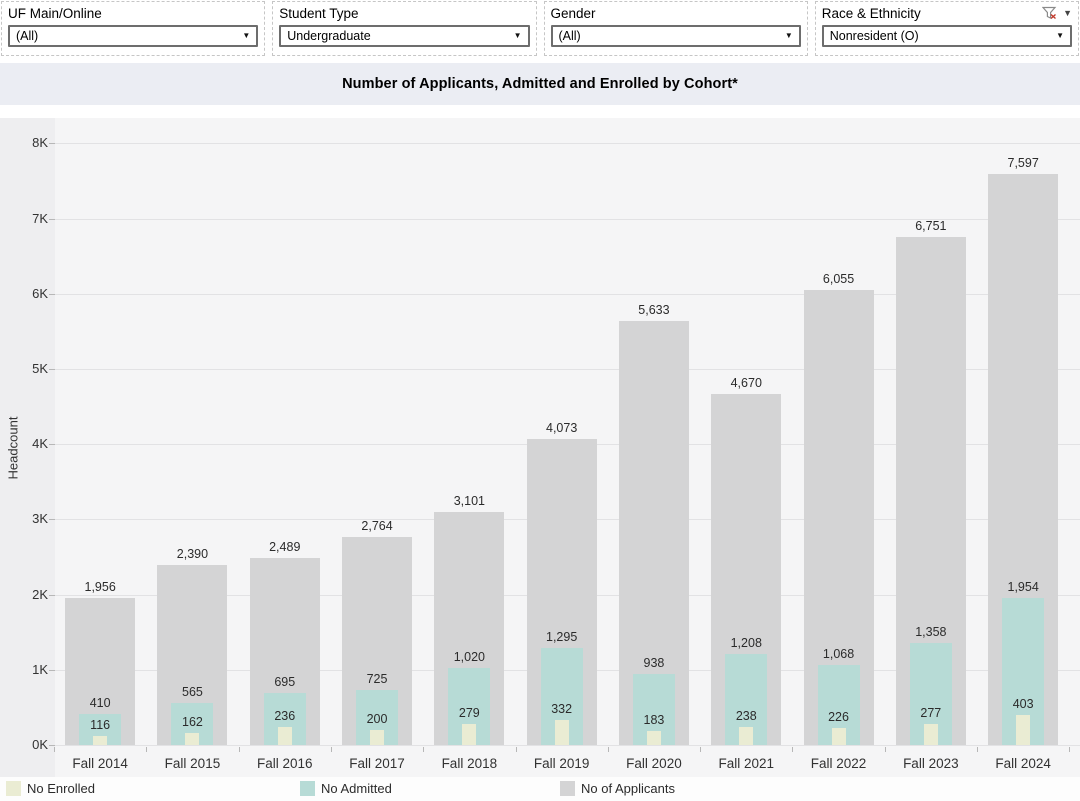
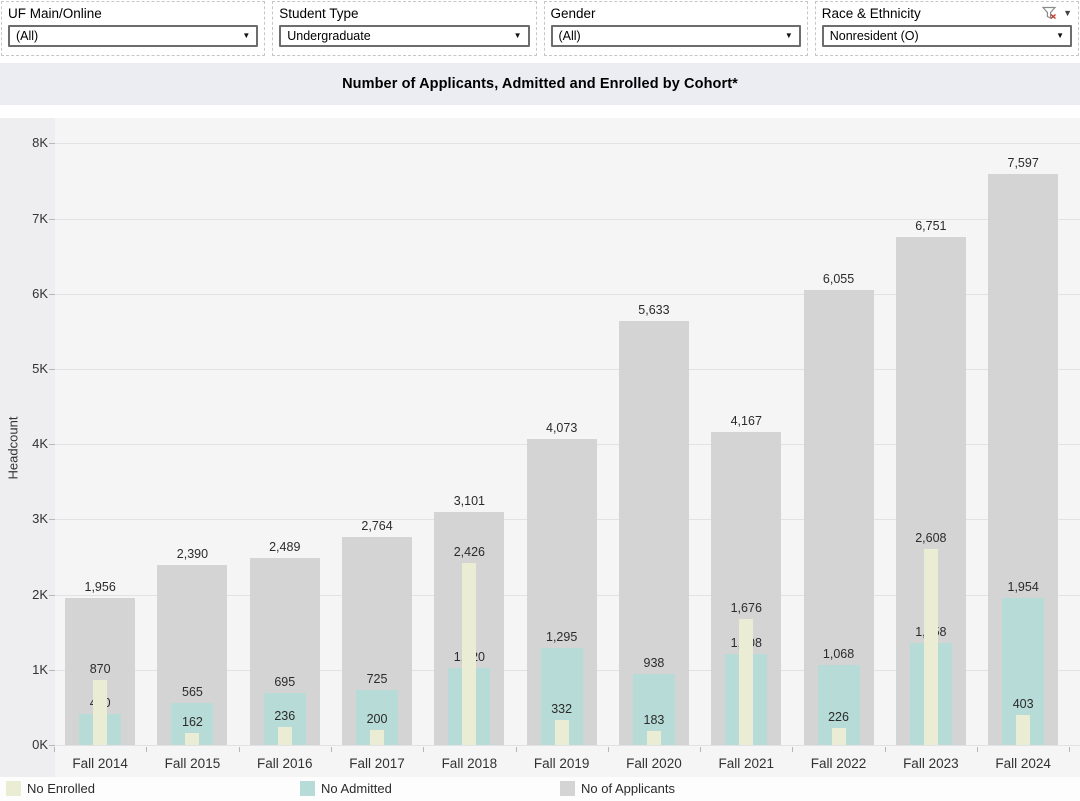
No Enrolled/Fall 2014: 116 -> 870
No Enrolled/Fall 2018: 279 -> 2,426
No of Applicants/Fall 2021: 4,670 -> 4,167
No Enrolled/Fall 2021: 238 -> 1,676
No Enrolled/Fall 2023: 277 -> 2,608
